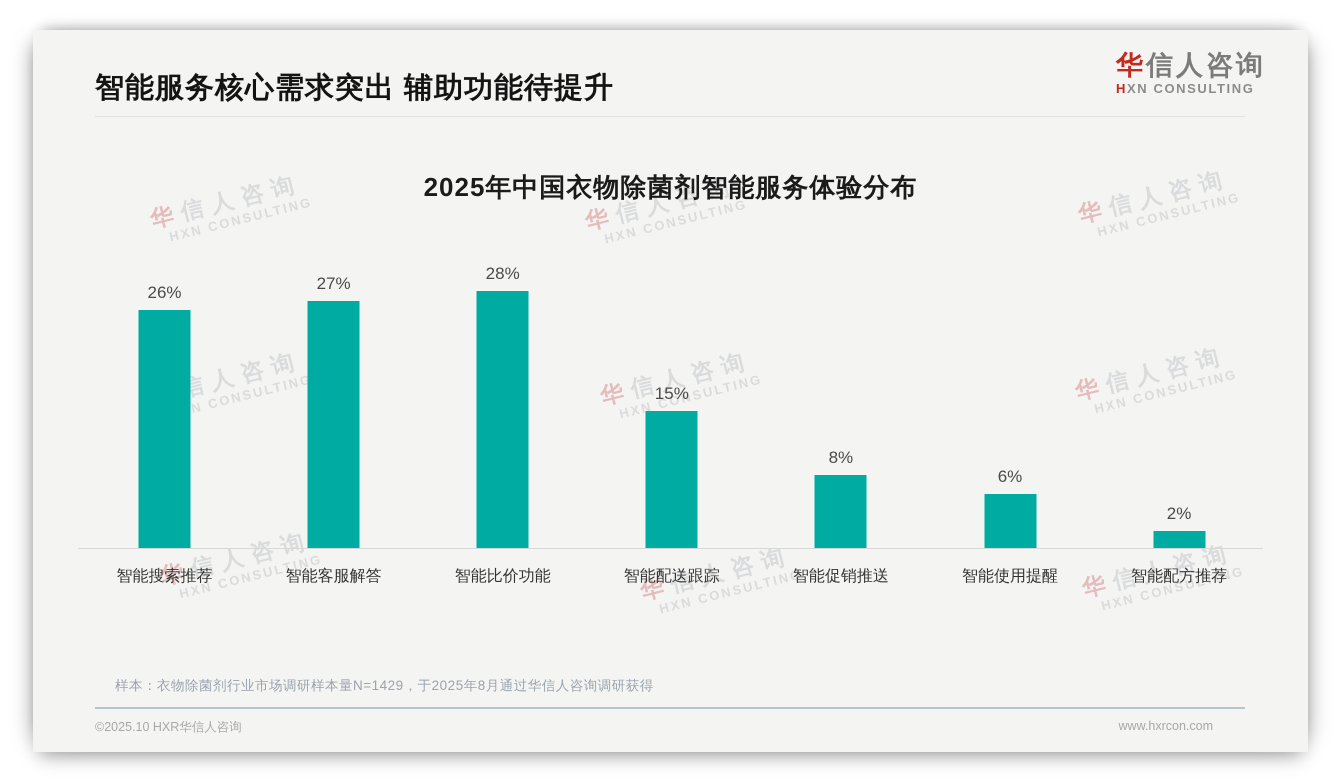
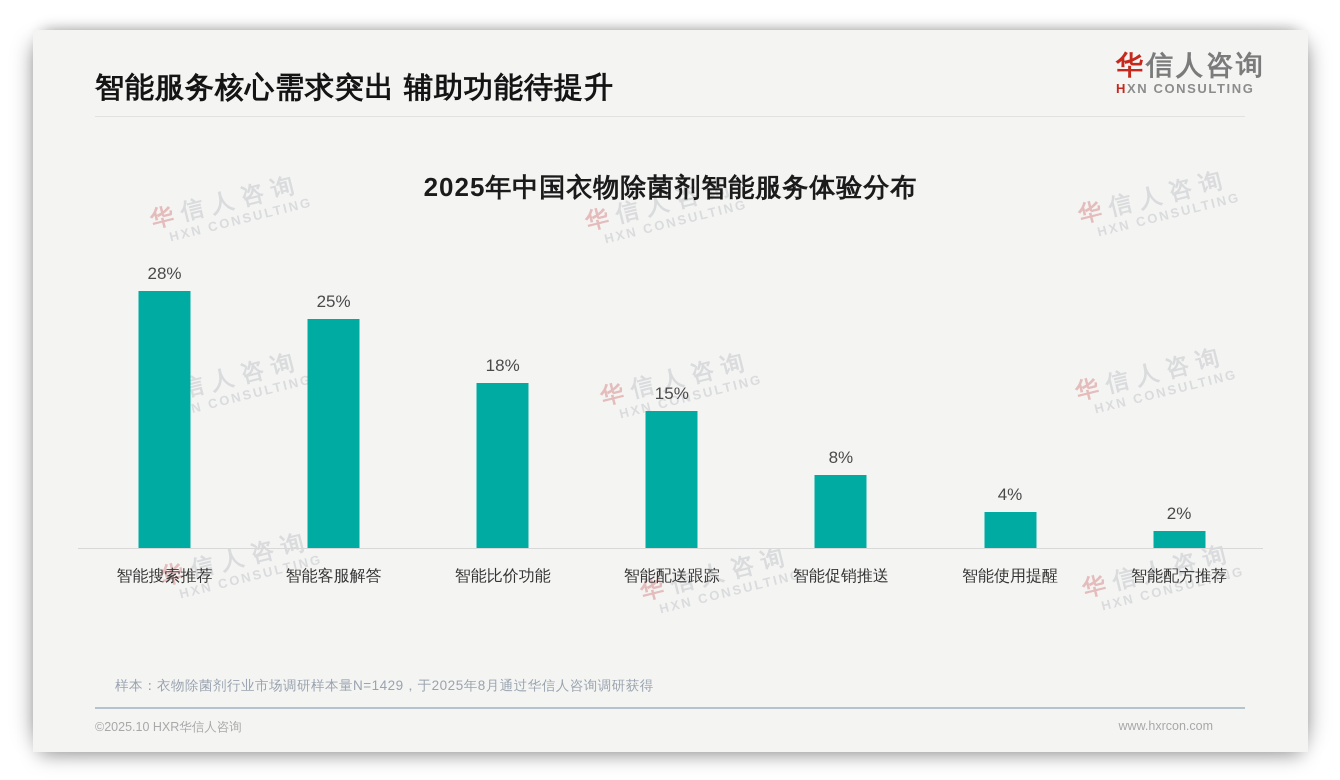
智能搜索推荐: 26% -> 28%
智能客服解答: 27% -> 25%
智能比价功能: 28% -> 18%
智能使用提醒: 6% -> 4%
